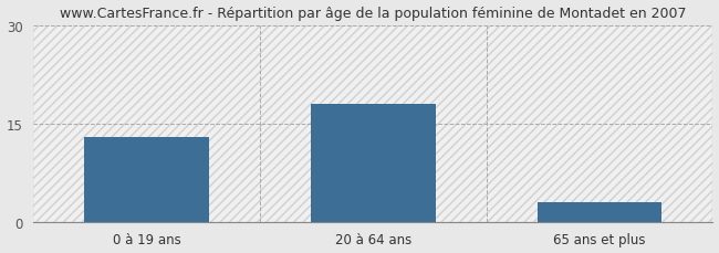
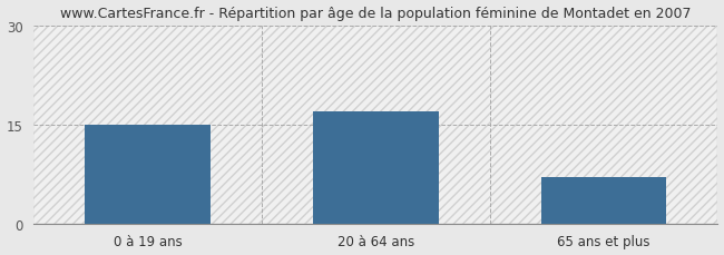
0 à 19 ans: 13 -> 15
20 à 64 ans: 18 -> 17
65 ans et plus: 3 -> 7
